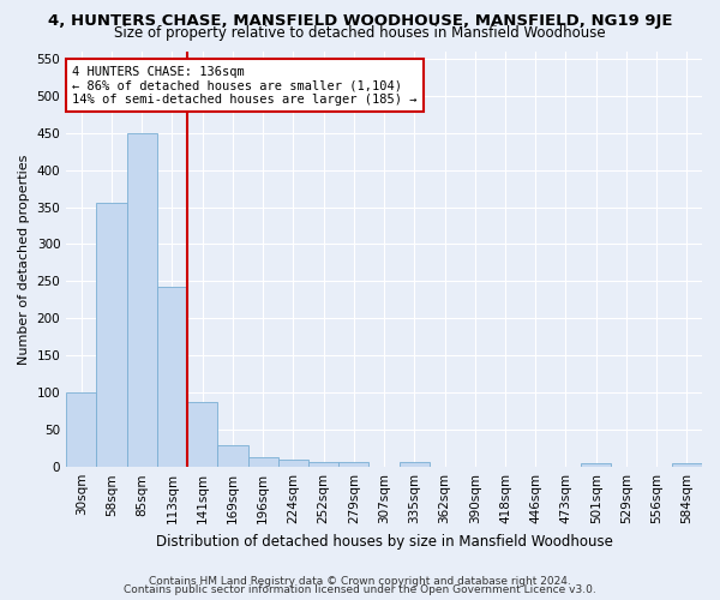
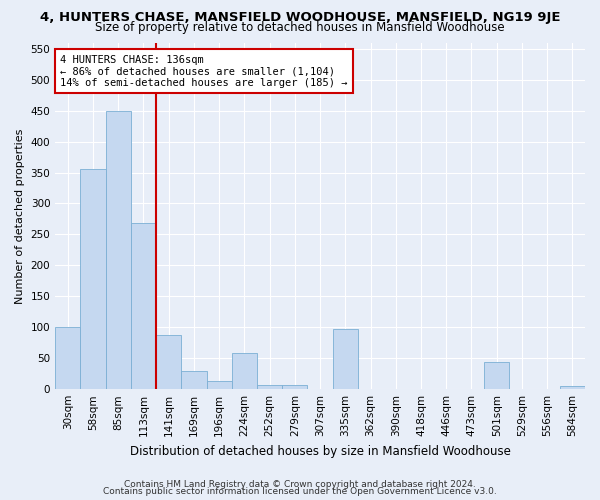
113sqm: 243 -> 268
224sqm: 10 -> 58
335sqm: 6 -> 98
501sqm: 5 -> 44
